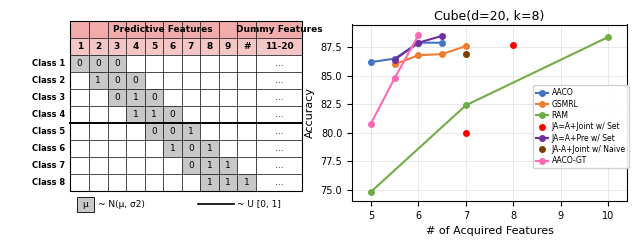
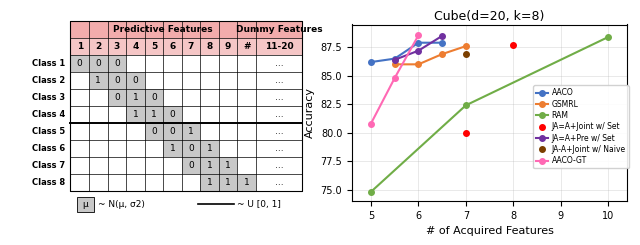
GSMRL/6: 86.8 -> 86.0
JA=A+Pre w/ Set/6: 87.9 -> 87.2
